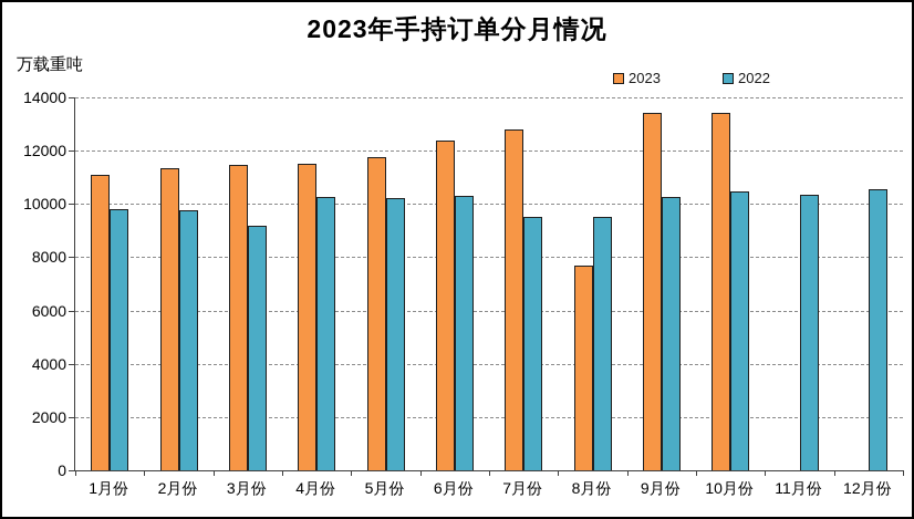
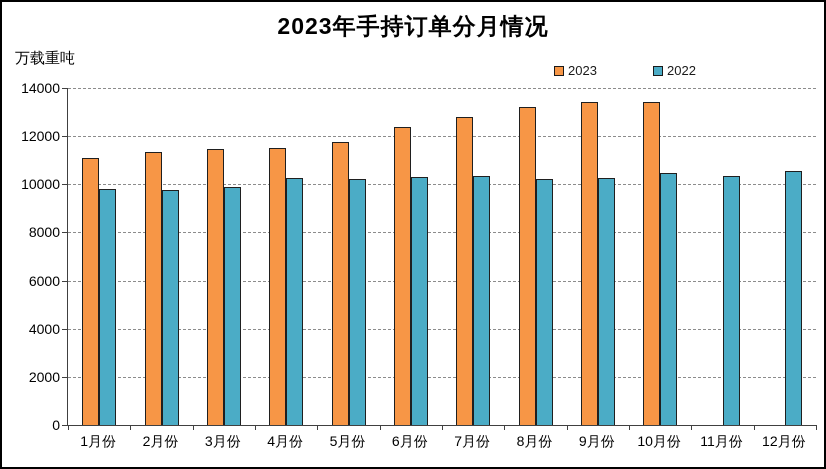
2022/3月份: 9200 -> 9900
2022/7月份: 9500 -> 10400
2023/8月份: 7700 -> 13200
2022/8月份: 9500 -> 10200
